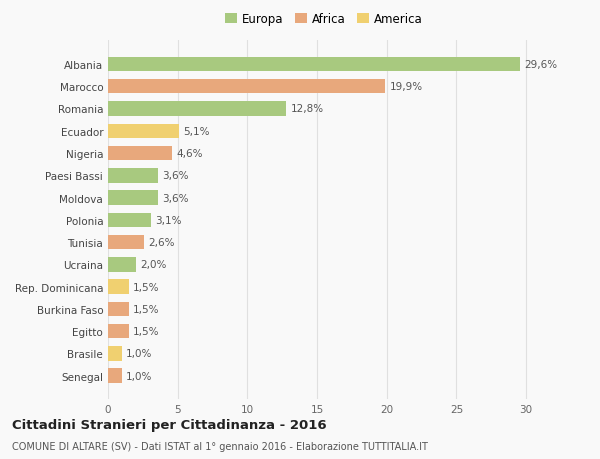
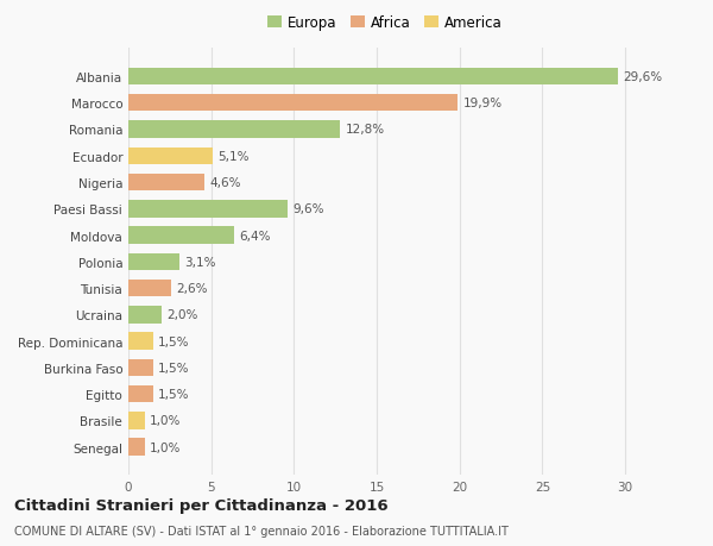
Paesi Bassi: 3,6% -> 9,6%
Moldova: 3,6% -> 6,4%
